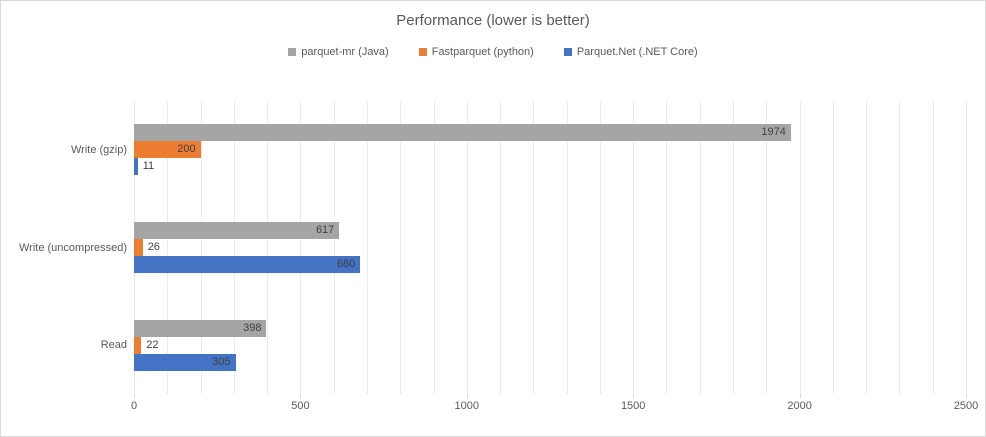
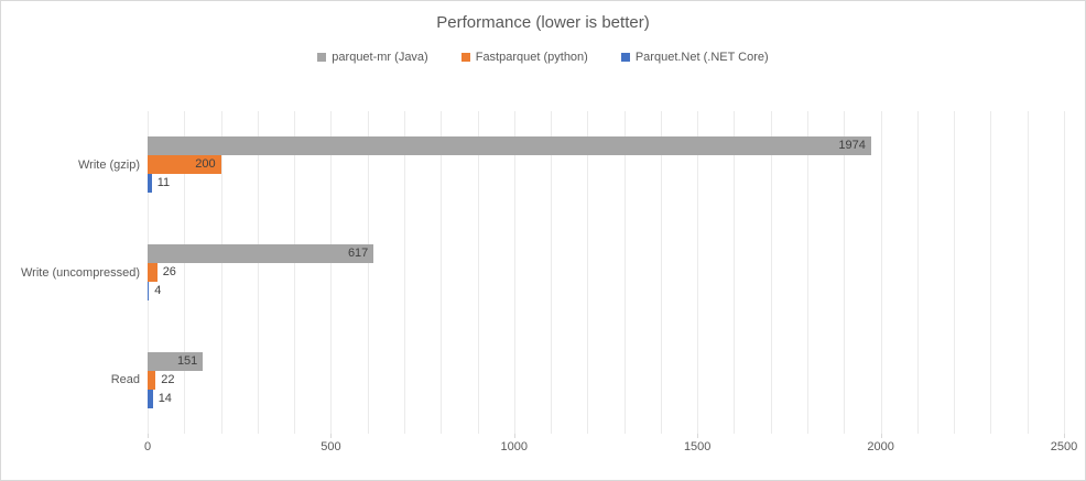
Parquet.Net (.NET Core)/Write (uncompressed): 680 -> 4
parquet-mr (Java)/Read: 398 -> 151
Parquet.Net (.NET Core)/Read: 305 -> 14
